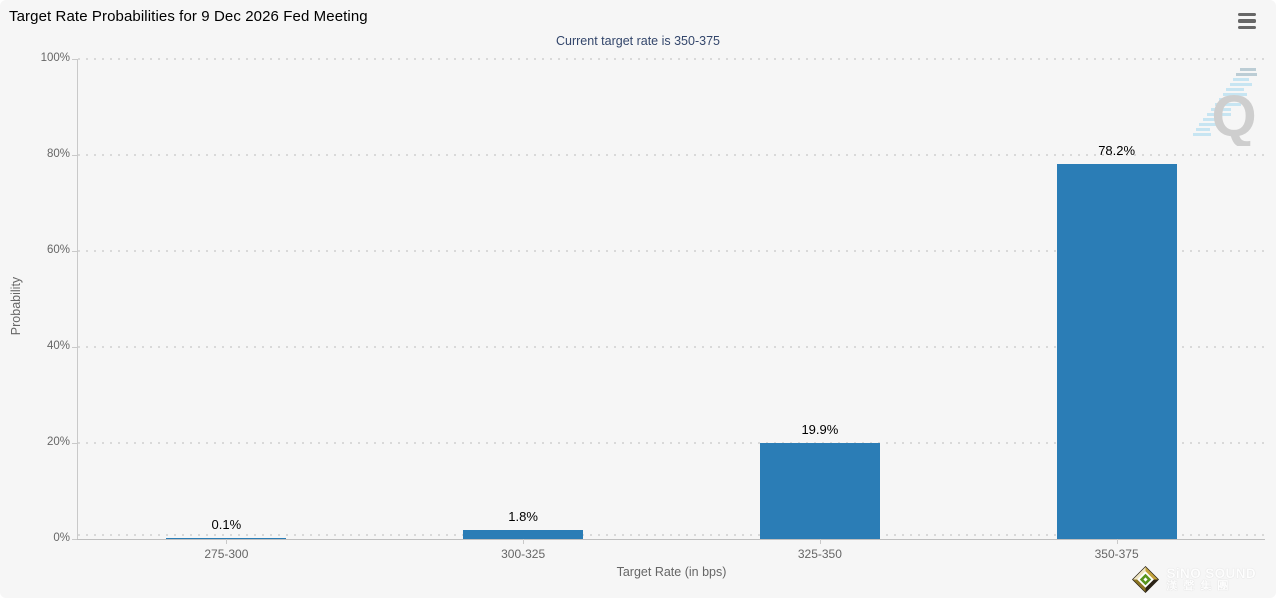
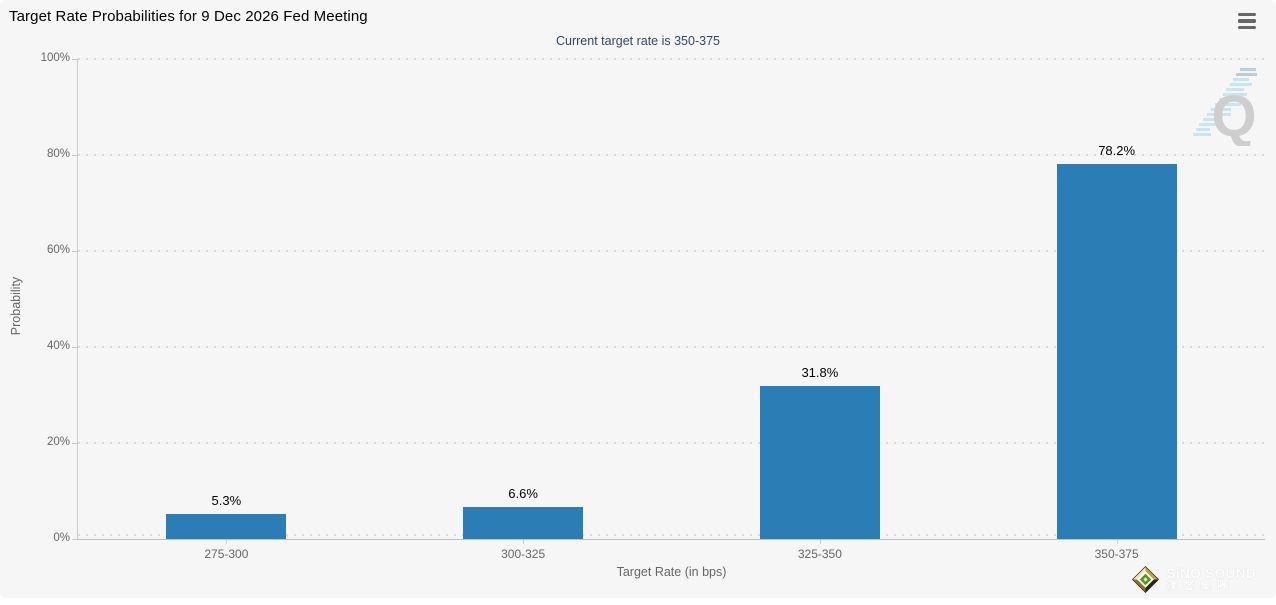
275-300: 0.1% -> 5.3%
300-325: 1.8% -> 6.6%
325-350: 19.9% -> 31.8%
